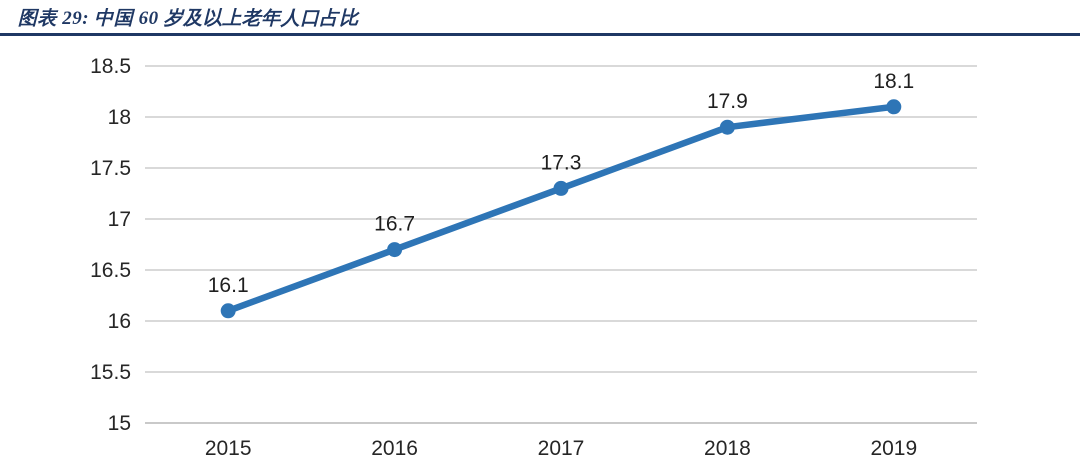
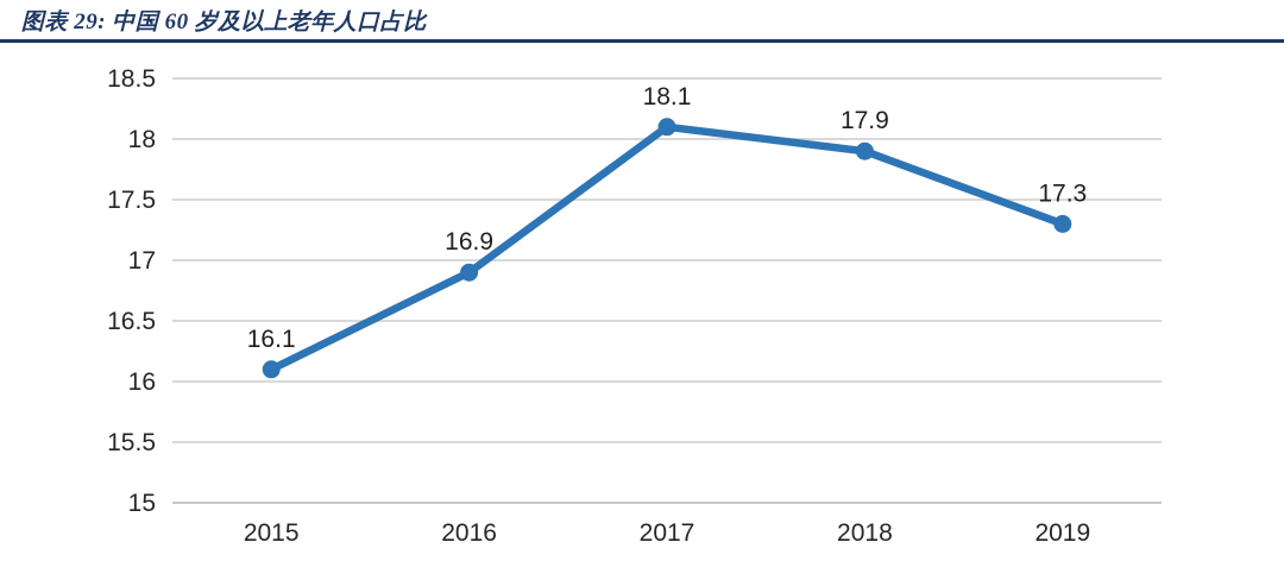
2016: 16.7 -> 16.9
2017: 17.3 -> 18.1
2019: 18.1 -> 17.3
